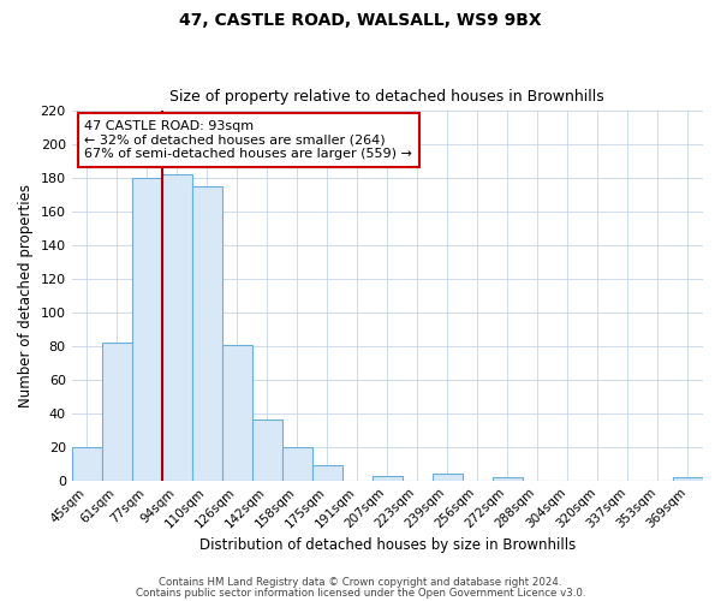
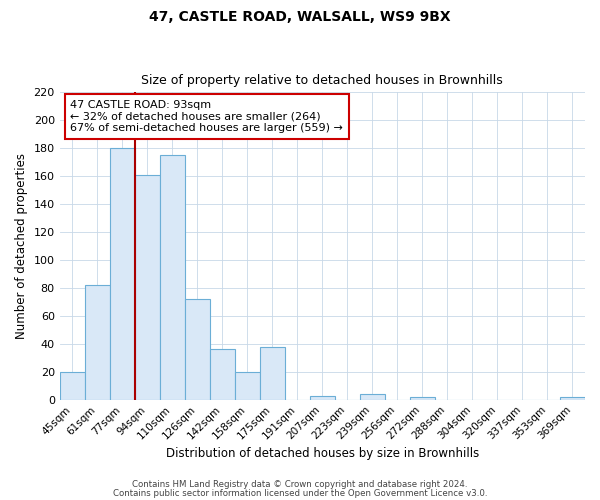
94sqm: 182 -> 161
126sqm: 81 -> 72
175sqm: 9 -> 38
